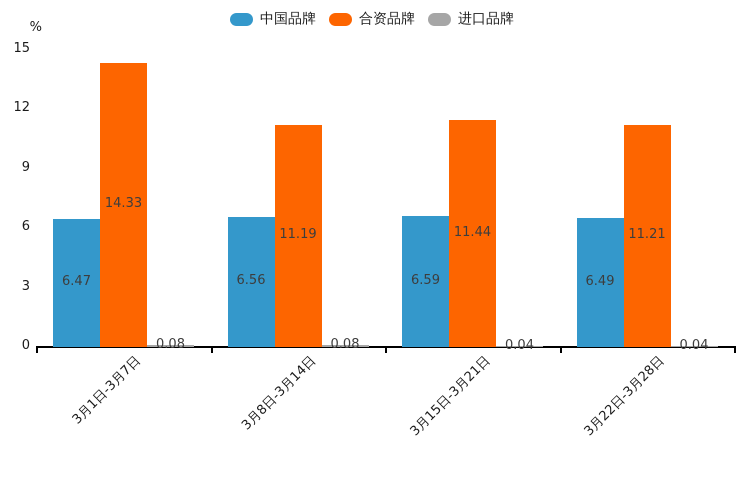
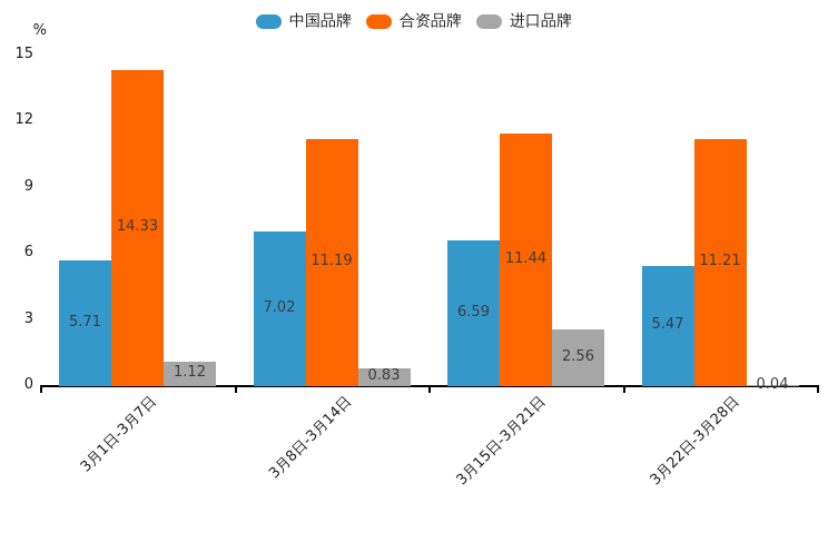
中国品牌/3月1日-3月7日: 6.47 -> 5.71
进口品牌/3月1日-3月7日: 0.08 -> 1.12
中国品牌/3月8日-3月14日: 6.56 -> 7.02
进口品牌/3月8日-3月14日: 0.08 -> 0.83
进口品牌/3月15日-3月21日: 0.04 -> 2.56
中国品牌/3月22日-3月28日: 6.49 -> 5.47
